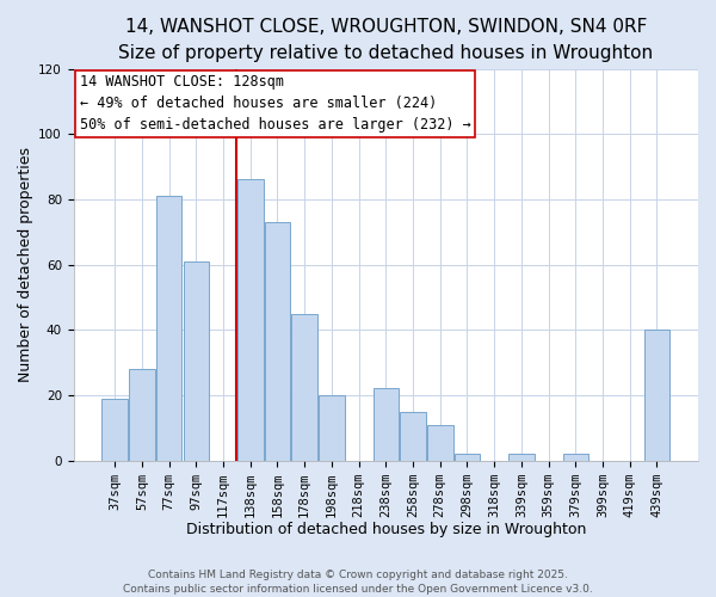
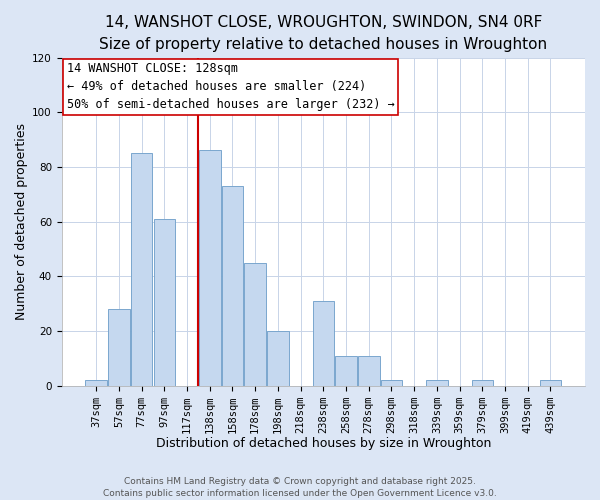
37sqm: 19 -> 2
77sqm: 81 -> 85
238sqm: 22 -> 31
258sqm: 15 -> 11
439sqm: 40 -> 2
